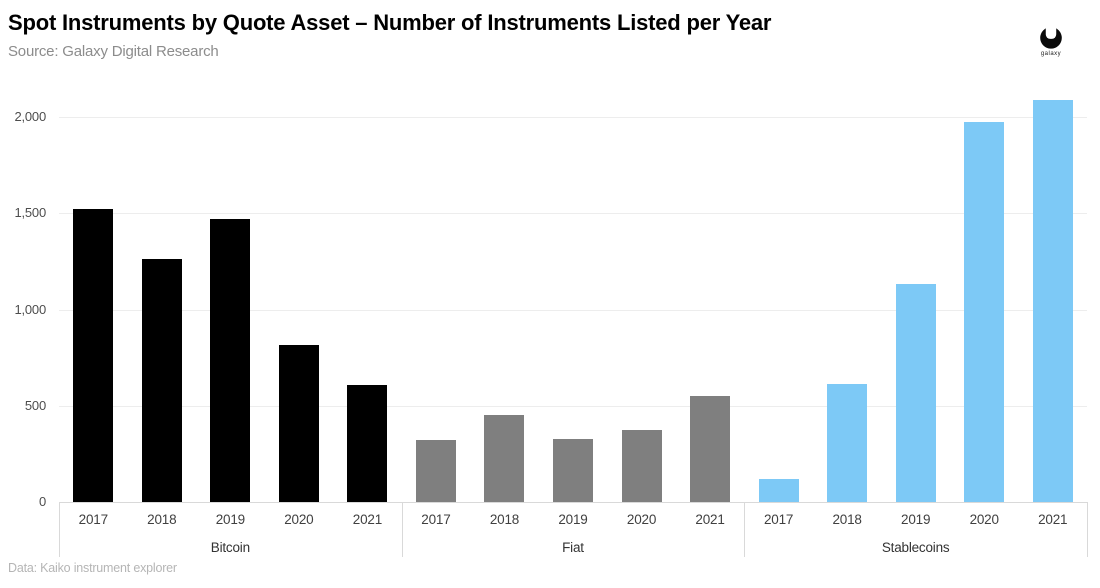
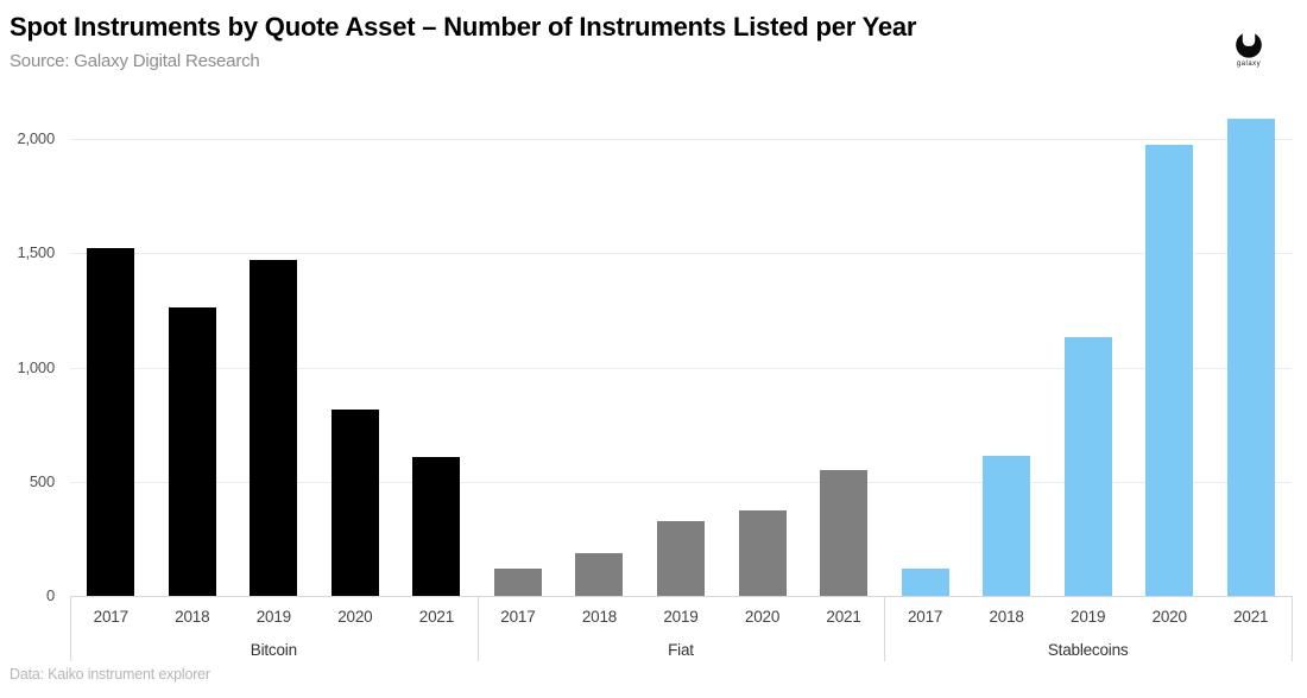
Fiat/2017: 320 -> 120
Fiat/2018: 450 -> 180
